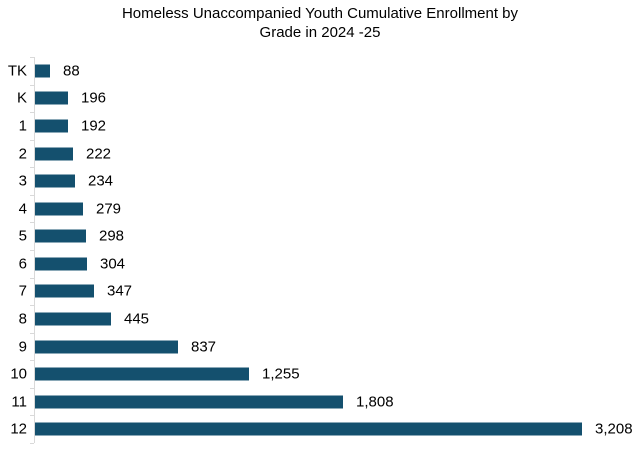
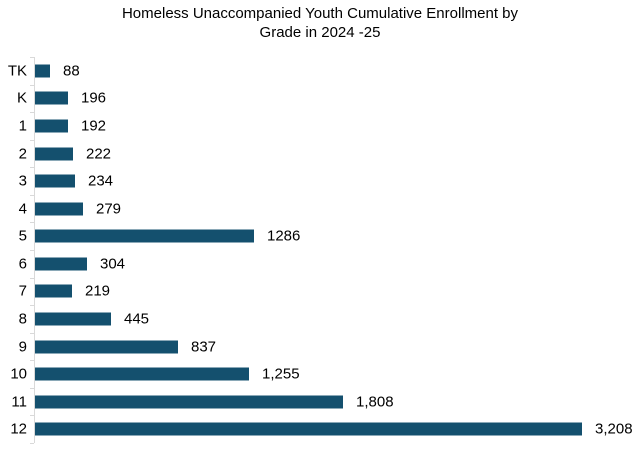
5: 298 -> 1286
7: 347 -> 219
